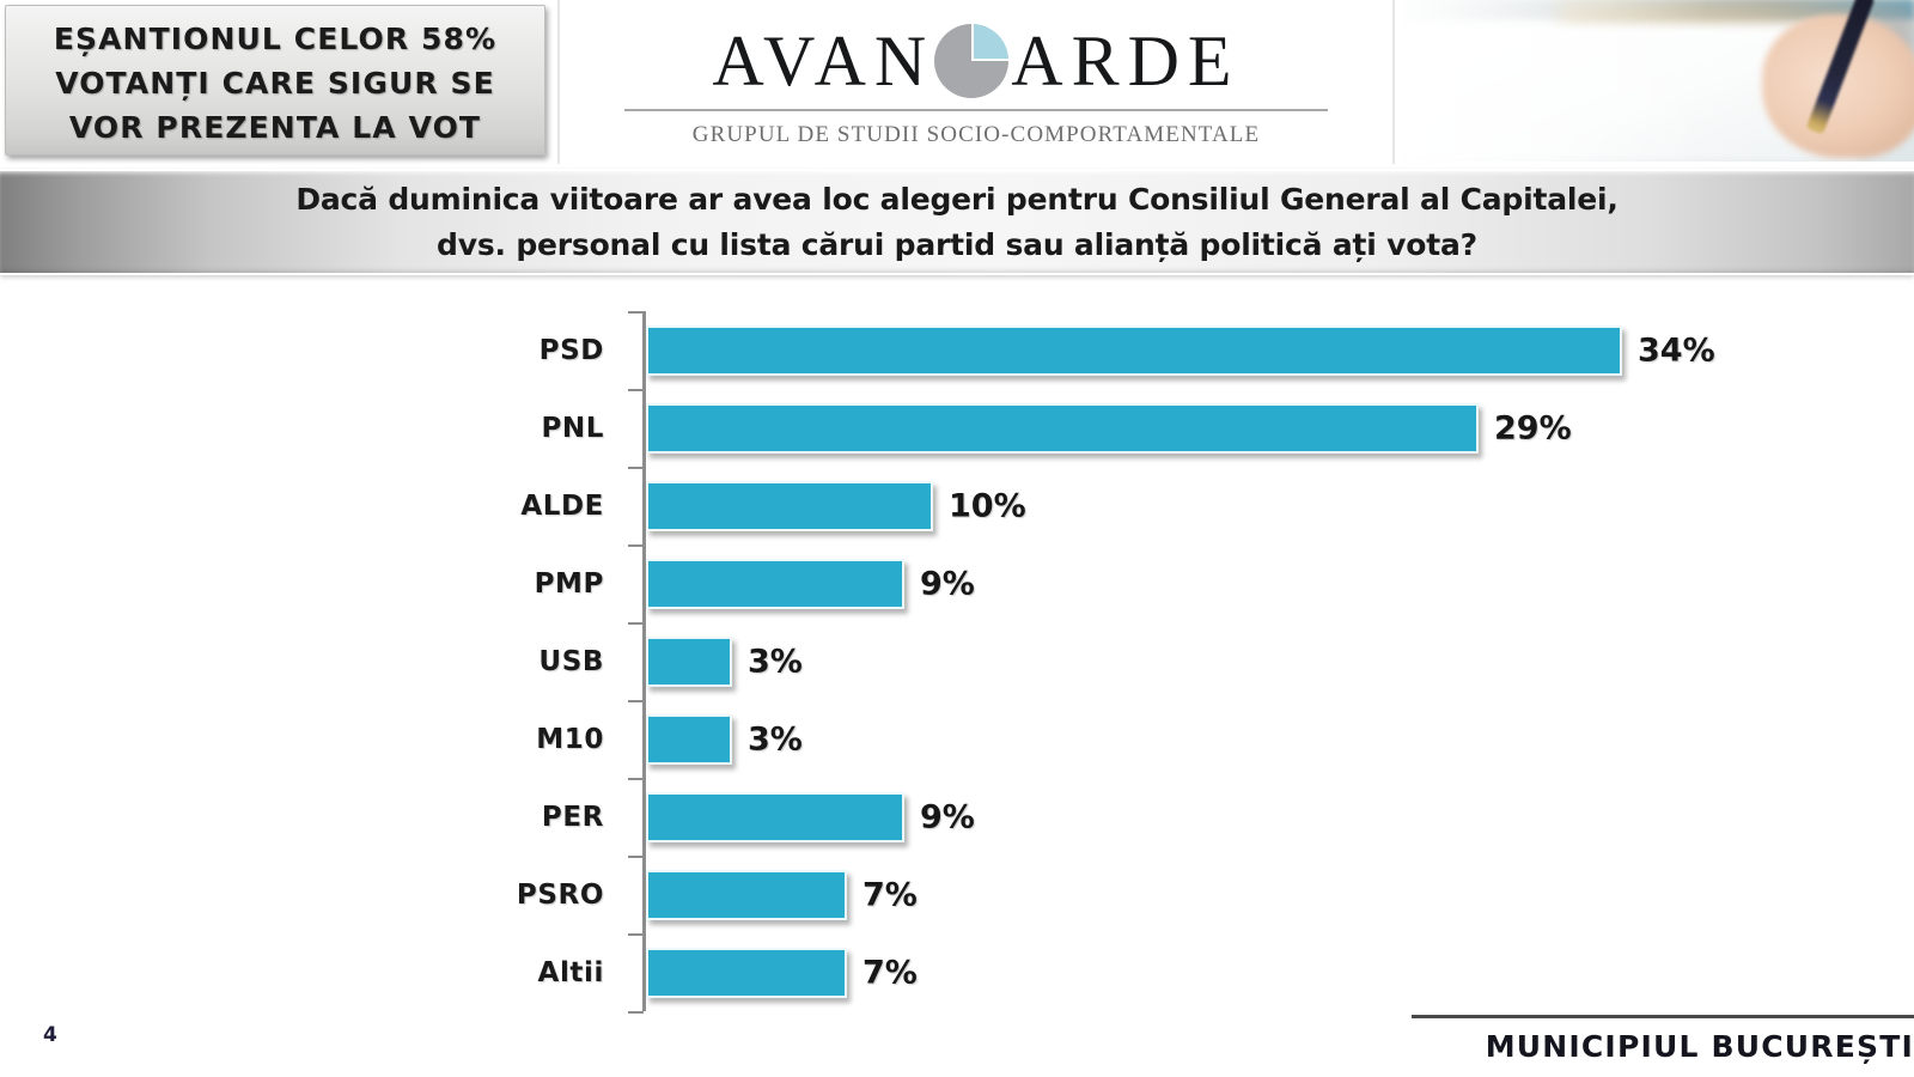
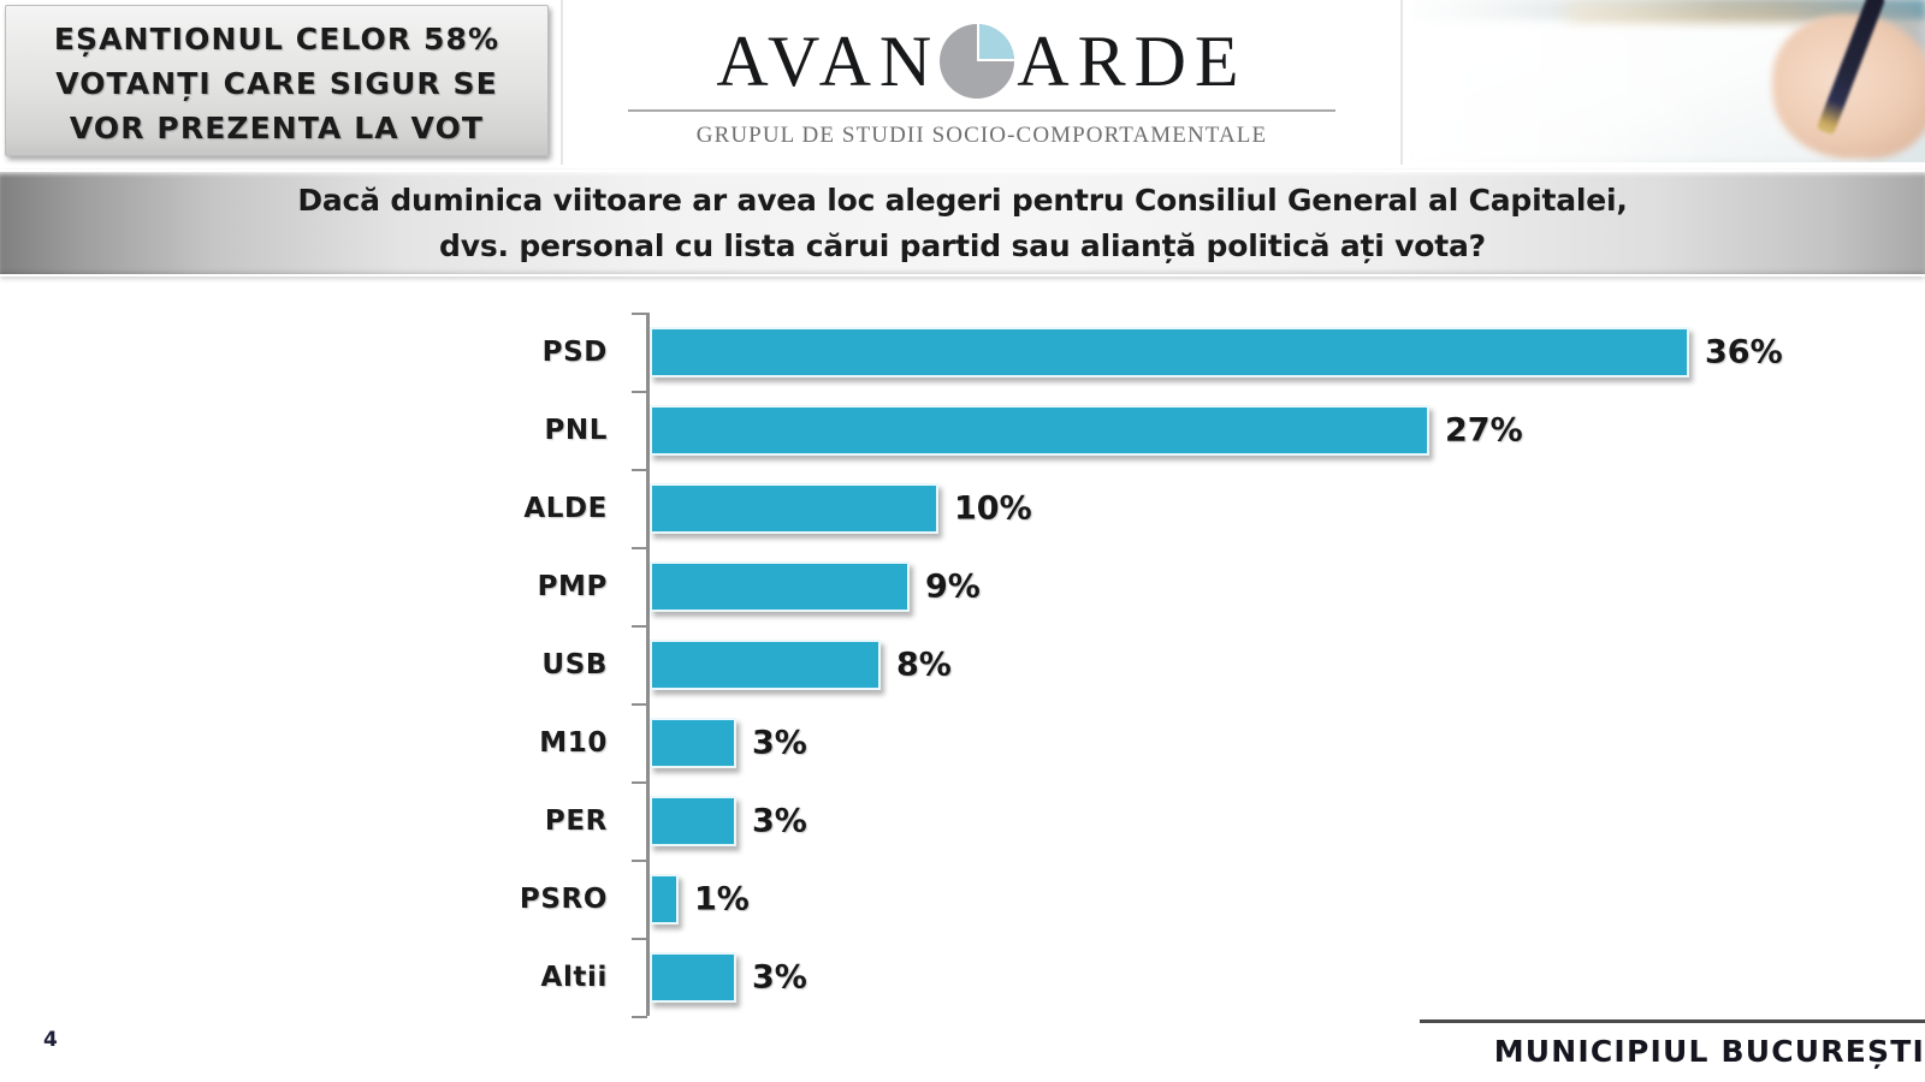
PSD: 34% -> 36%
PNL: 29% -> 27%
USB: 3% -> 8%
PER: 9% -> 3%
PSRO: 7% -> 1%
Altii: 7% -> 3%
